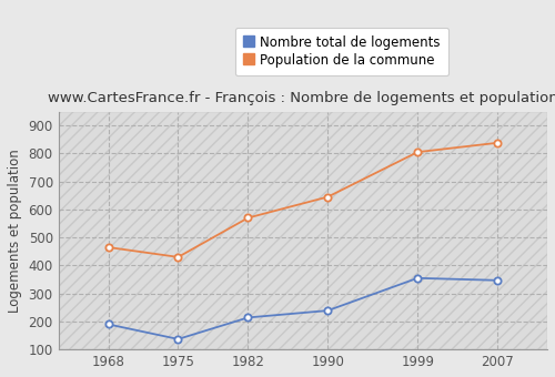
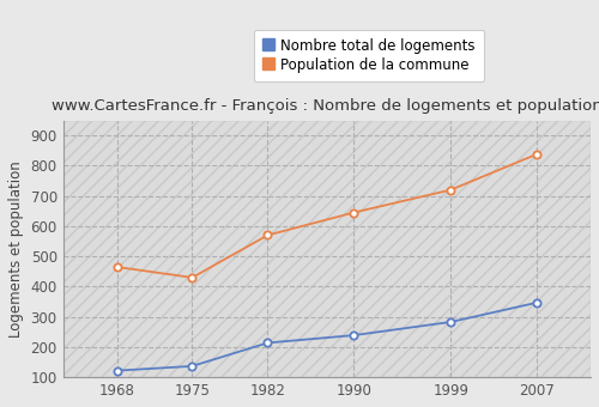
Nombre total de logements/1968: 190 -> 122
Nombre total de logements/1999: 355 -> 283
Population de la commune/1999: 805 -> 720
